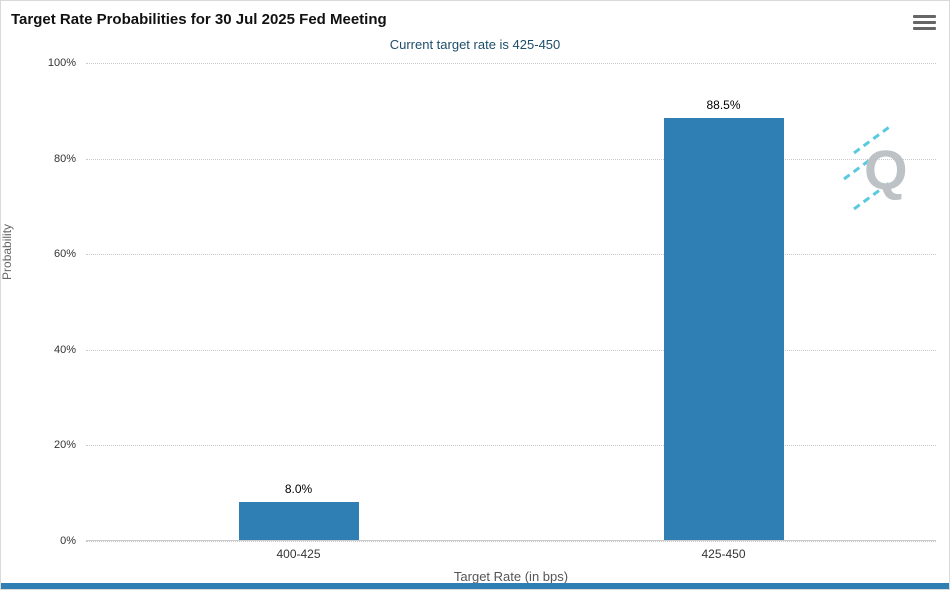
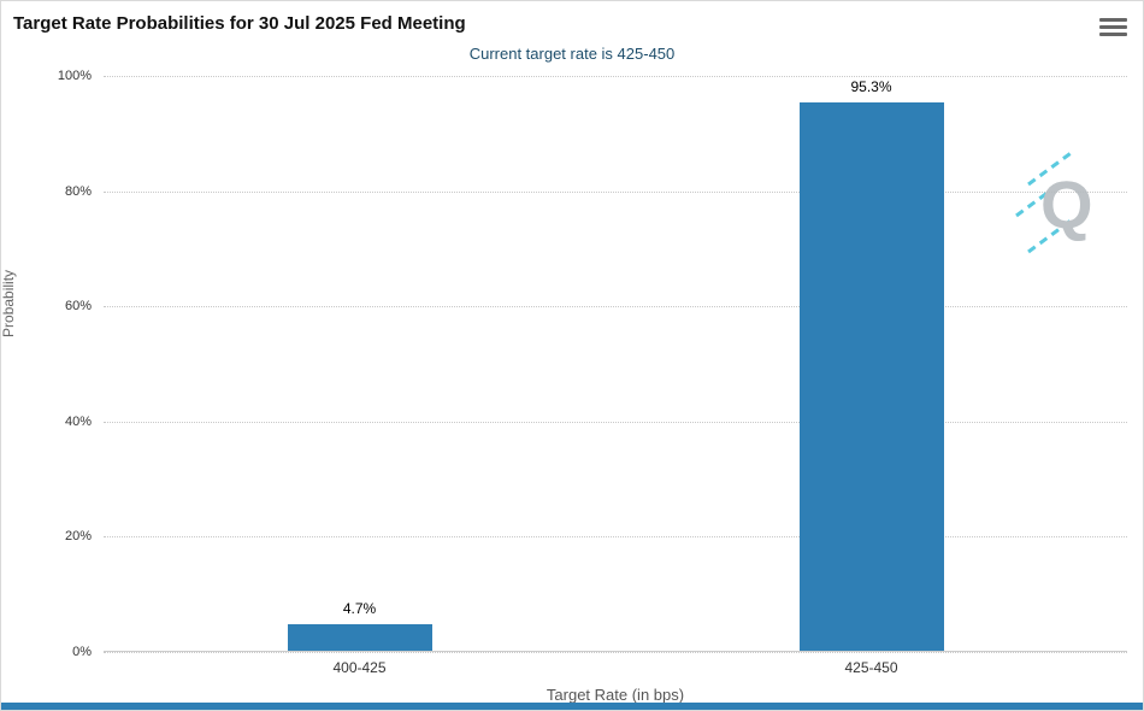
400-425: 8.0% -> 4.7%
425-450: 88.5% -> 95.3%
